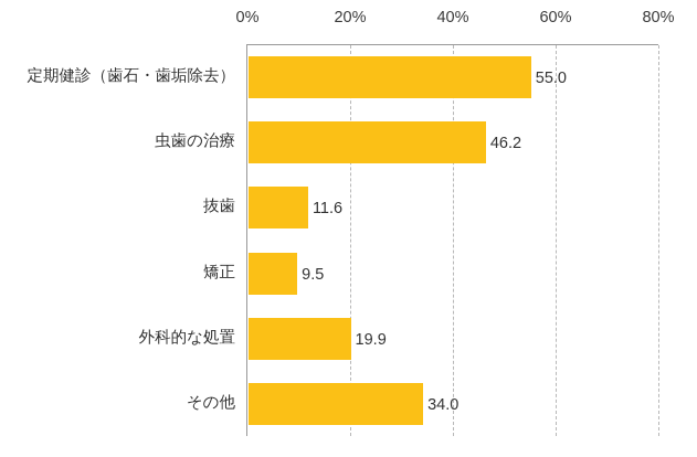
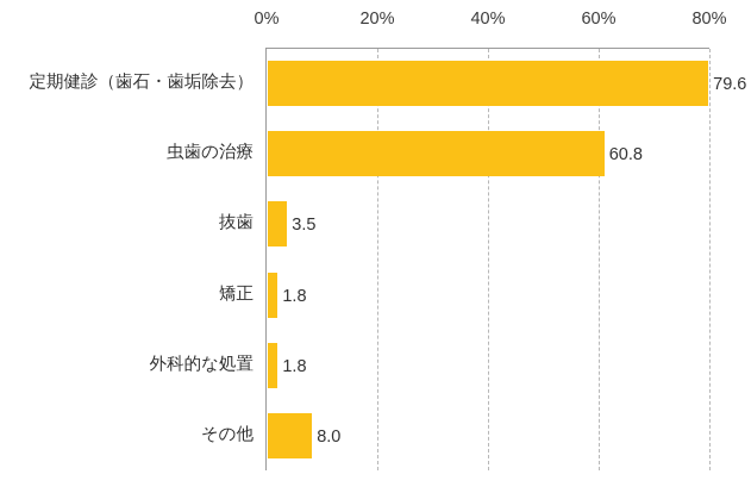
定期健診（歯石・歯垢除去）: 55.0 -> 79.6
虫歯の治療: 46.2 -> 60.8
抜歯: 11.6 -> 3.5
矯正: 9.5 -> 1.8
外科的な処置: 19.9 -> 1.8
その他: 34.0 -> 8.0
